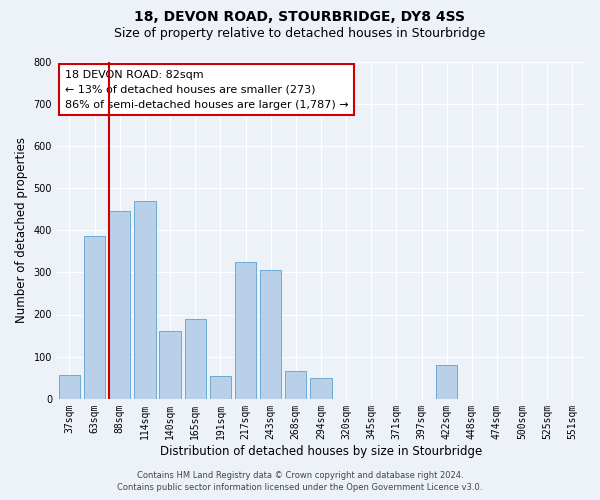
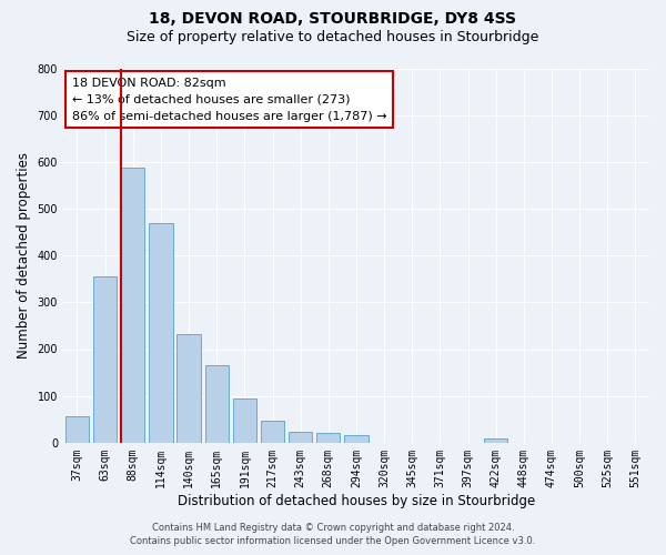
63sqm: 385 -> 355
88sqm: 445 -> 588
140sqm: 160 -> 232
165sqm: 190 -> 165
191sqm: 55 -> 94
217sqm: 325 -> 46
243sqm: 305 -> 24
268sqm: 65 -> 20
294sqm: 50 -> 16
422sqm: 80 -> 10
